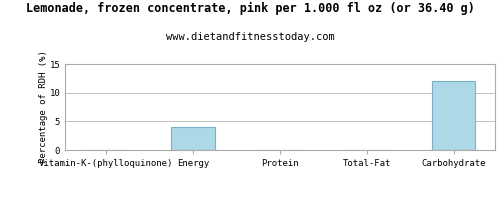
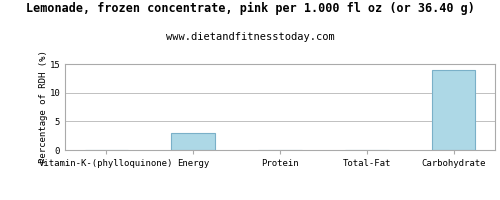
Energy: 4 -> 3
Carbohydrate: 12 -> 14
